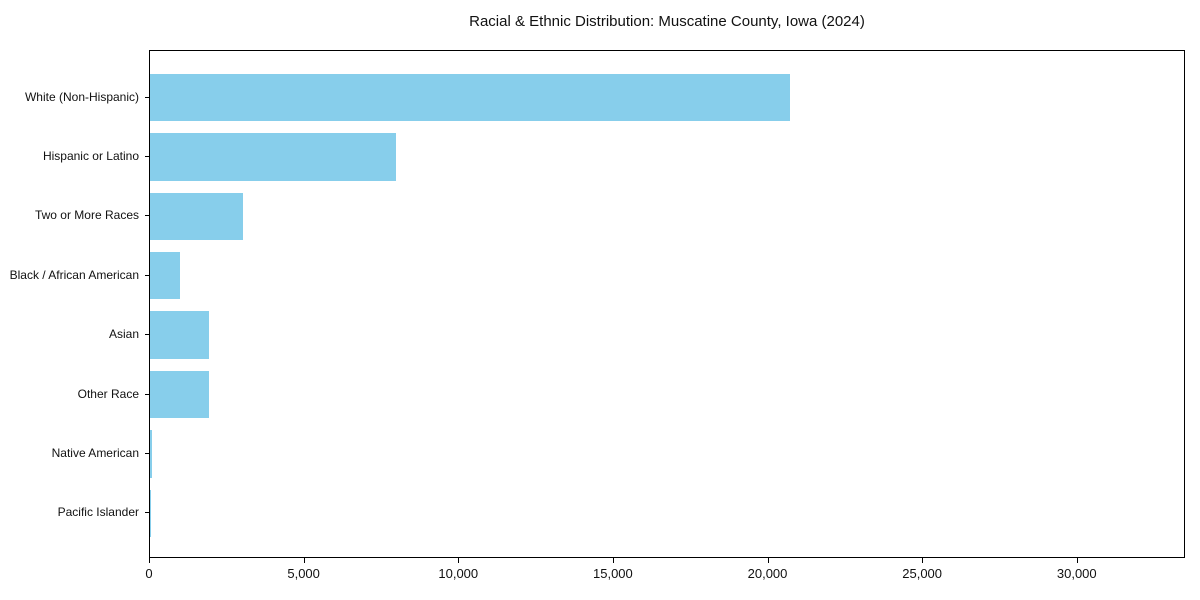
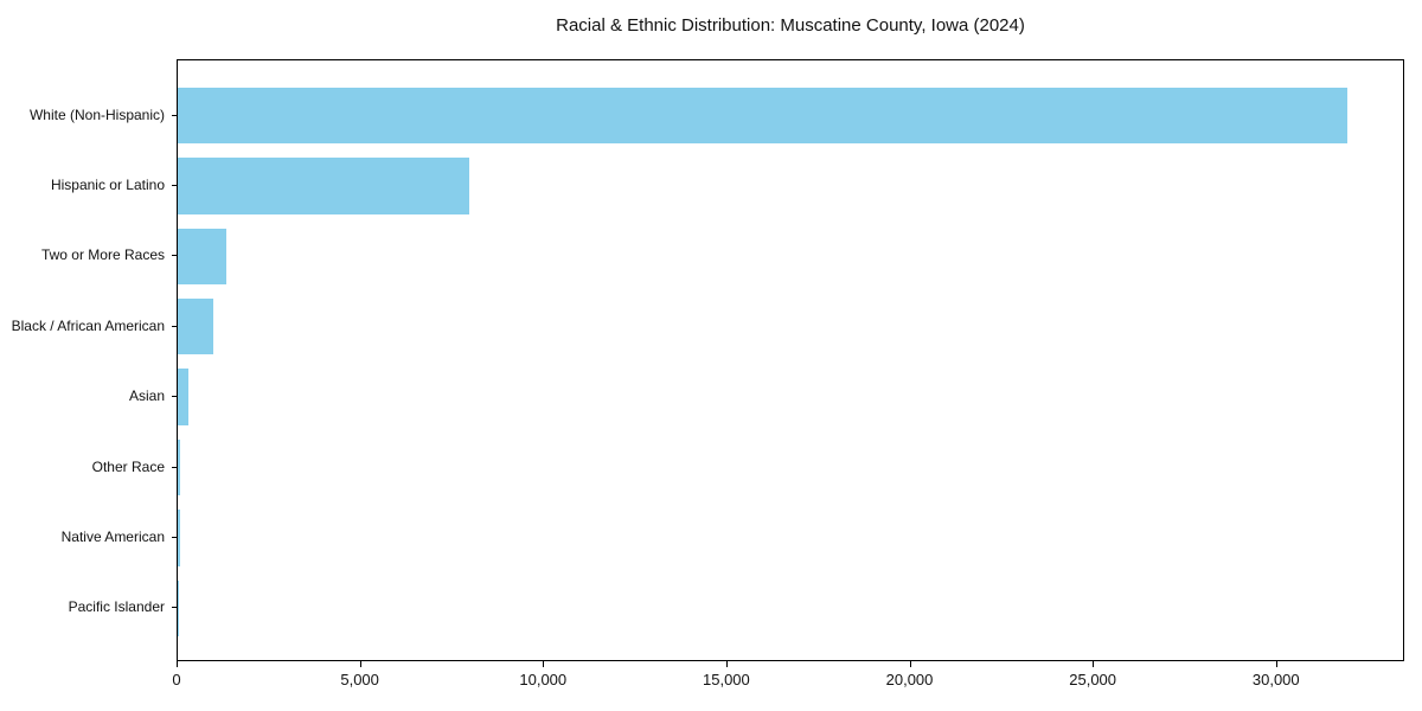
White (Non-Hispanic): 20700 -> 31900
Two or More Races: 3000 -> 1300
Asian: 1900 -> 300
Other Race: 1900 -> 100
